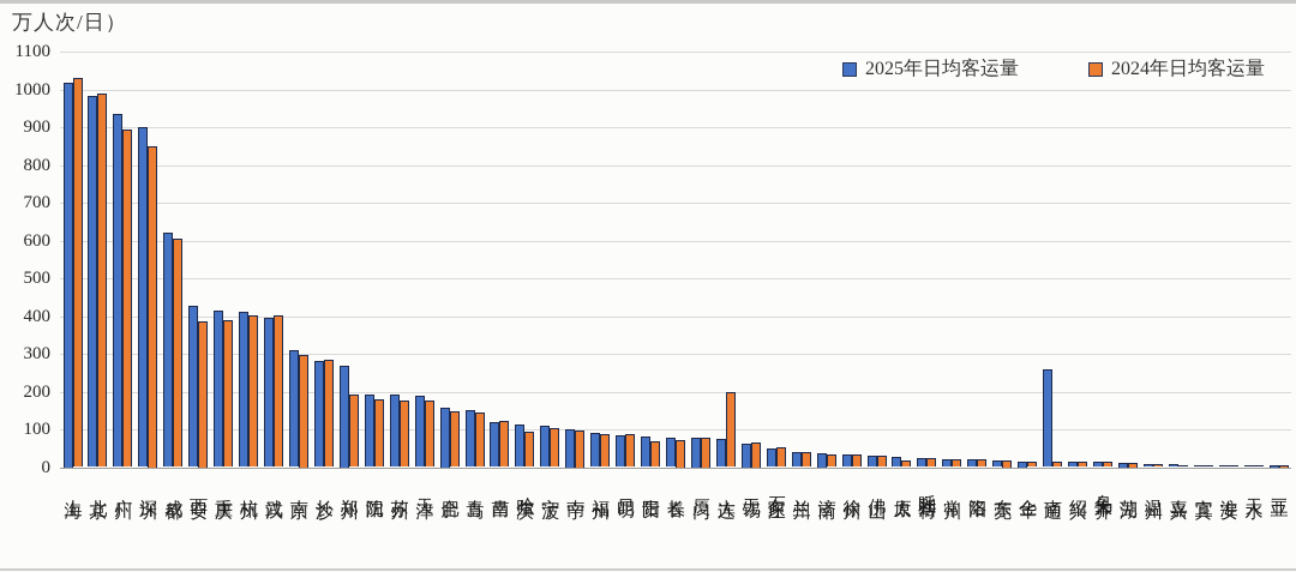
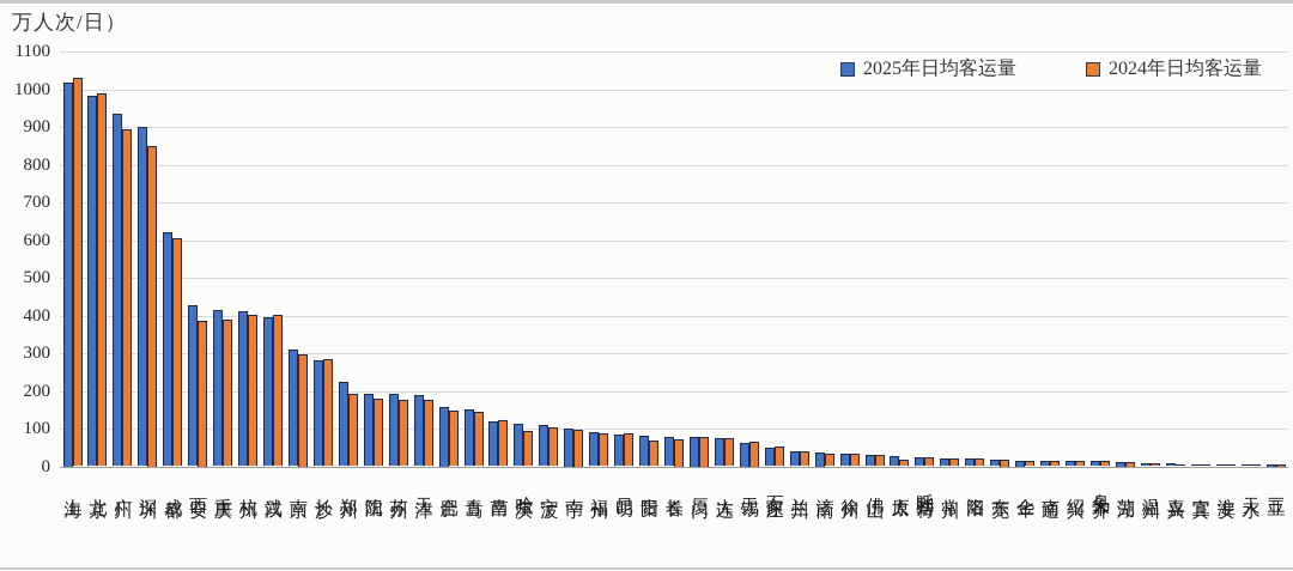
2025年日均客运量/郑州: 270 -> 220
2024年日均客运量/大连: 200 -> 70
2025年日均客运量/南通: 260 -> 20
